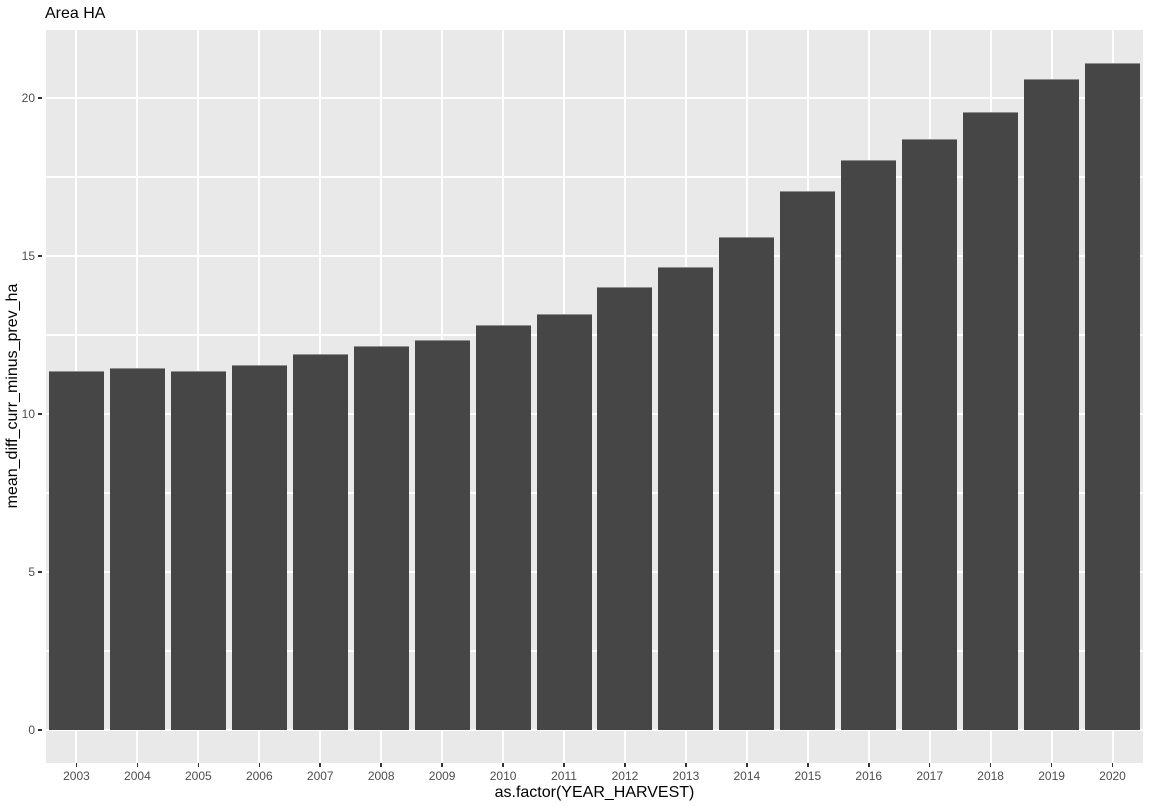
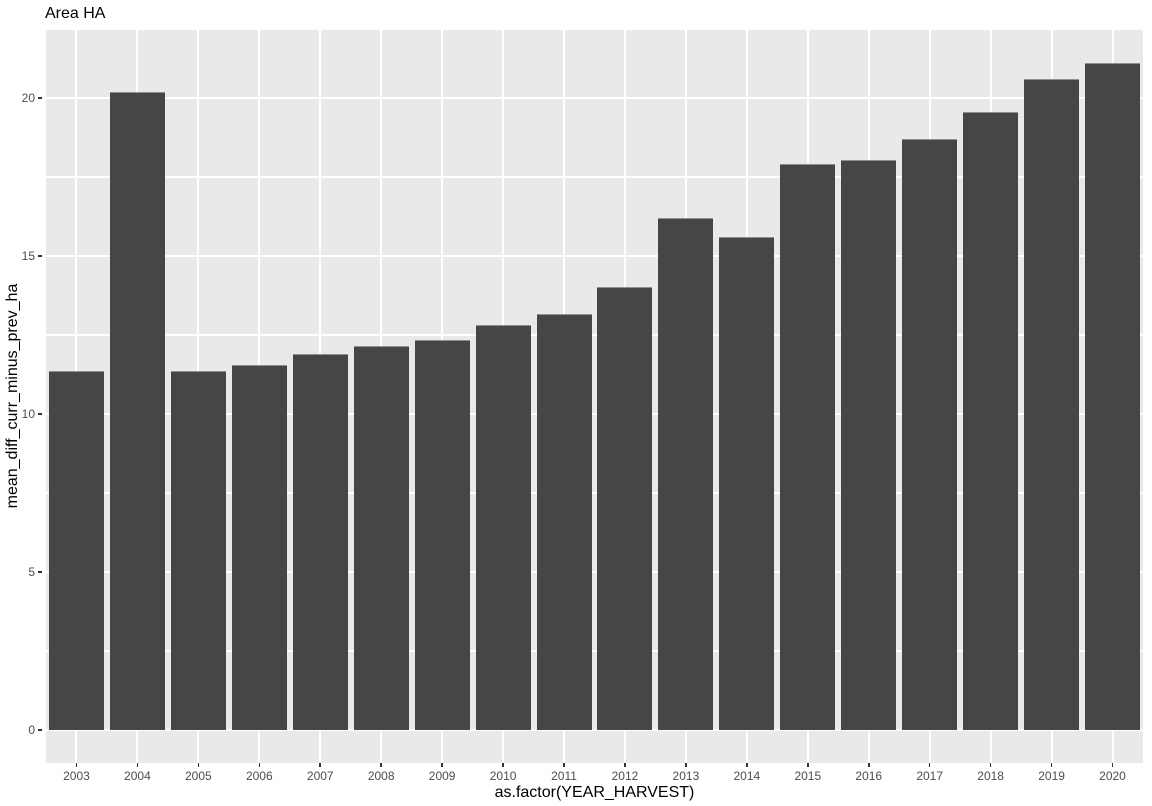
2004: 11.4 -> 20.2
2013: 14.7 -> 16.2
2015: 17.1 -> 17.9
